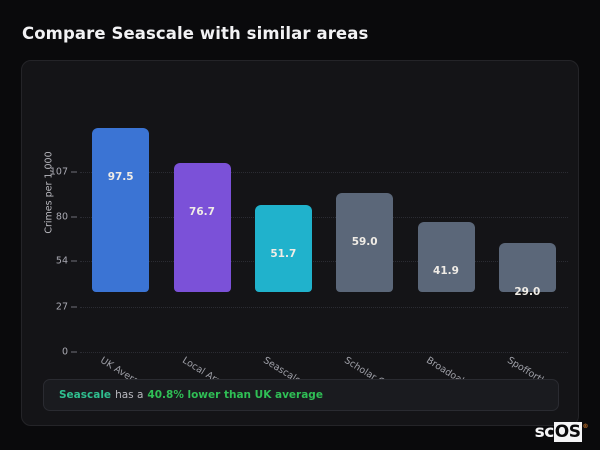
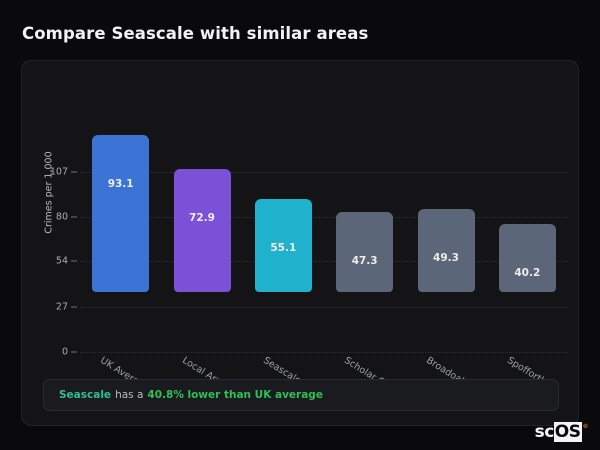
UK Average: 97.5 -> 93.1
Local Area: 76.7 -> 72.9
Seascale: 51.7 -> 55.1
Scholar Gr...: 59.0 -> 47.3
Broadoak: 41.9 -> 49.3
Spofforth: 29.0 -> 40.2
